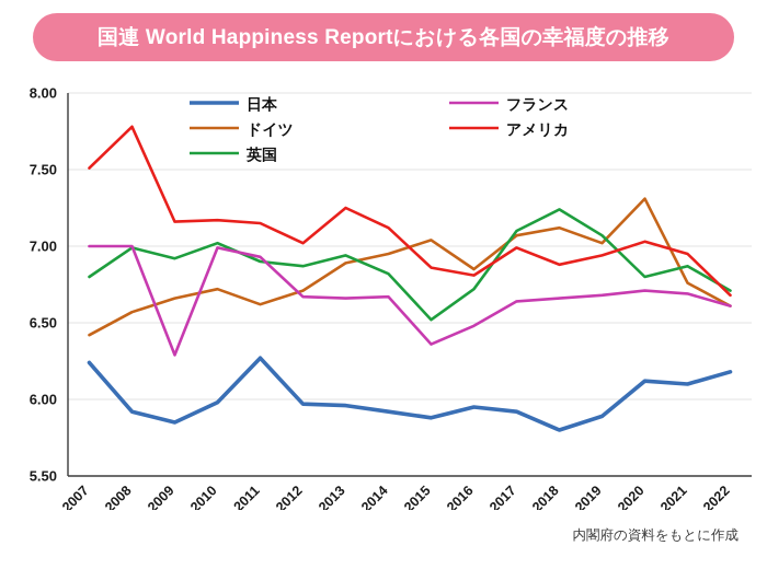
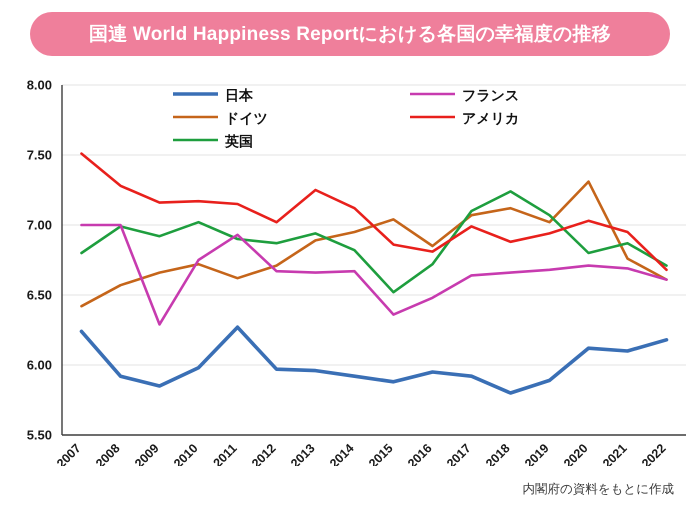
アメリカ/2008: 7.78 -> 7.28
フランス/2010: 6.99 -> 6.75
